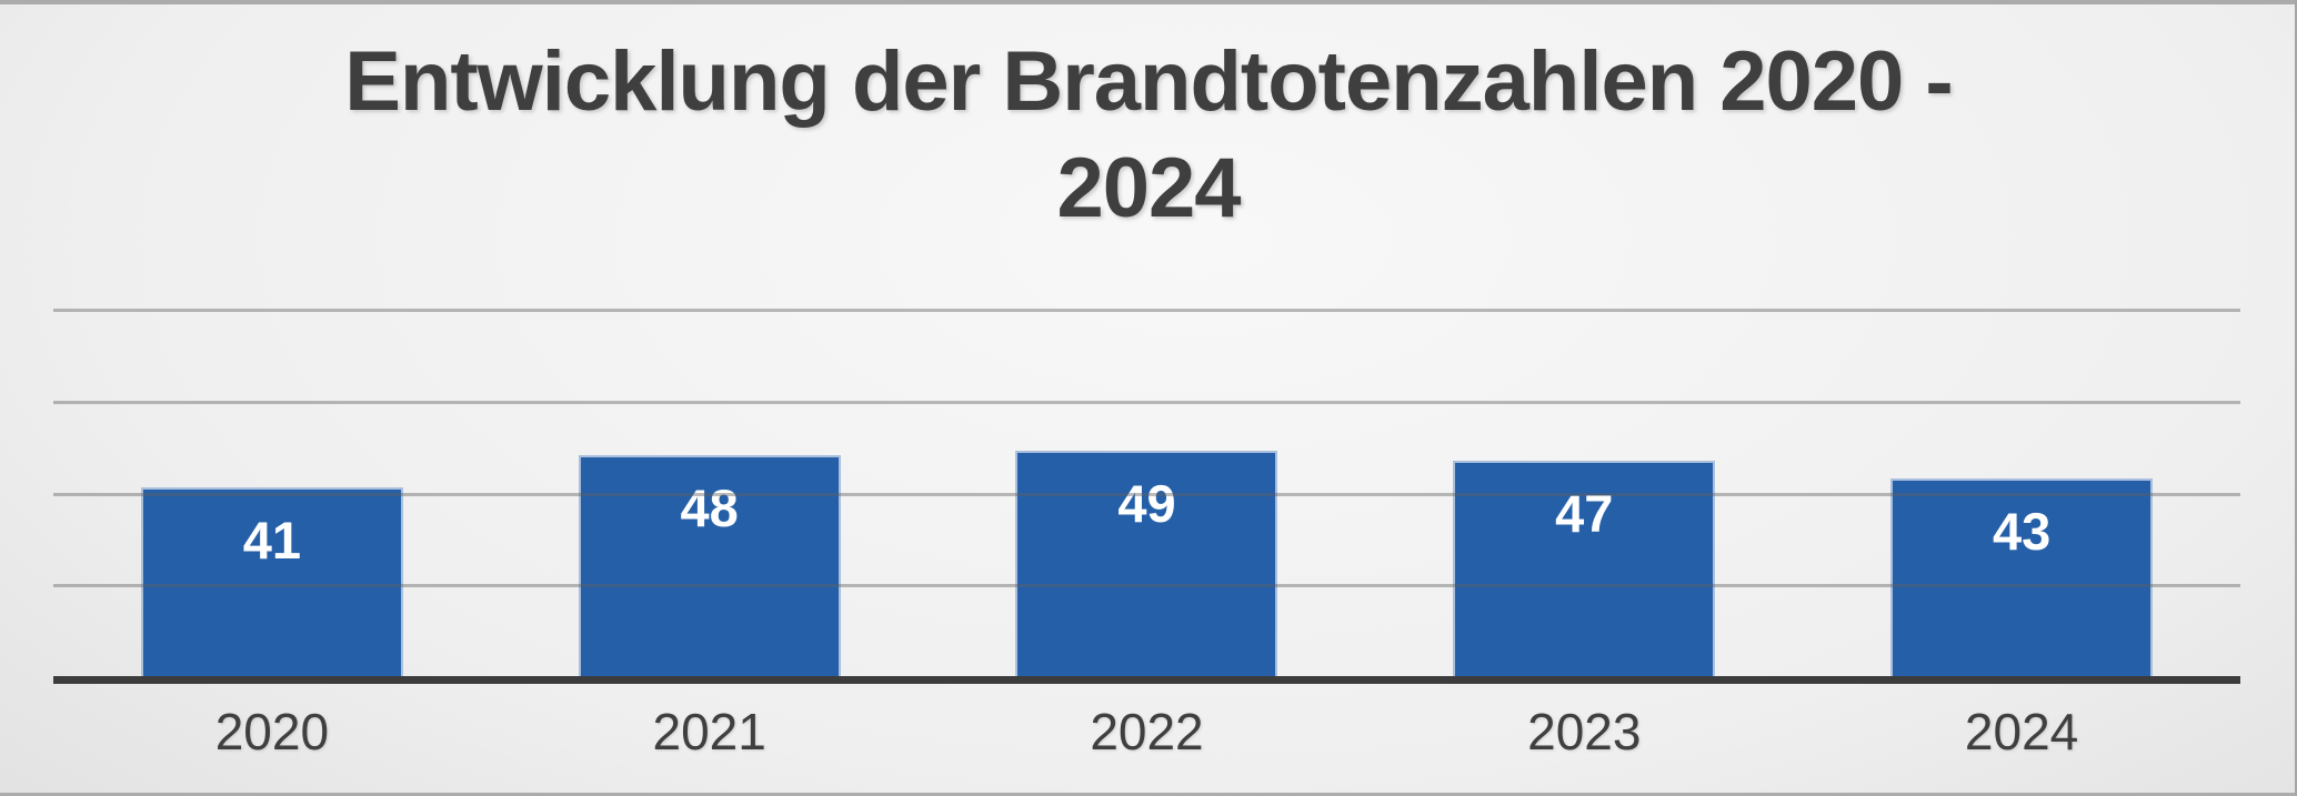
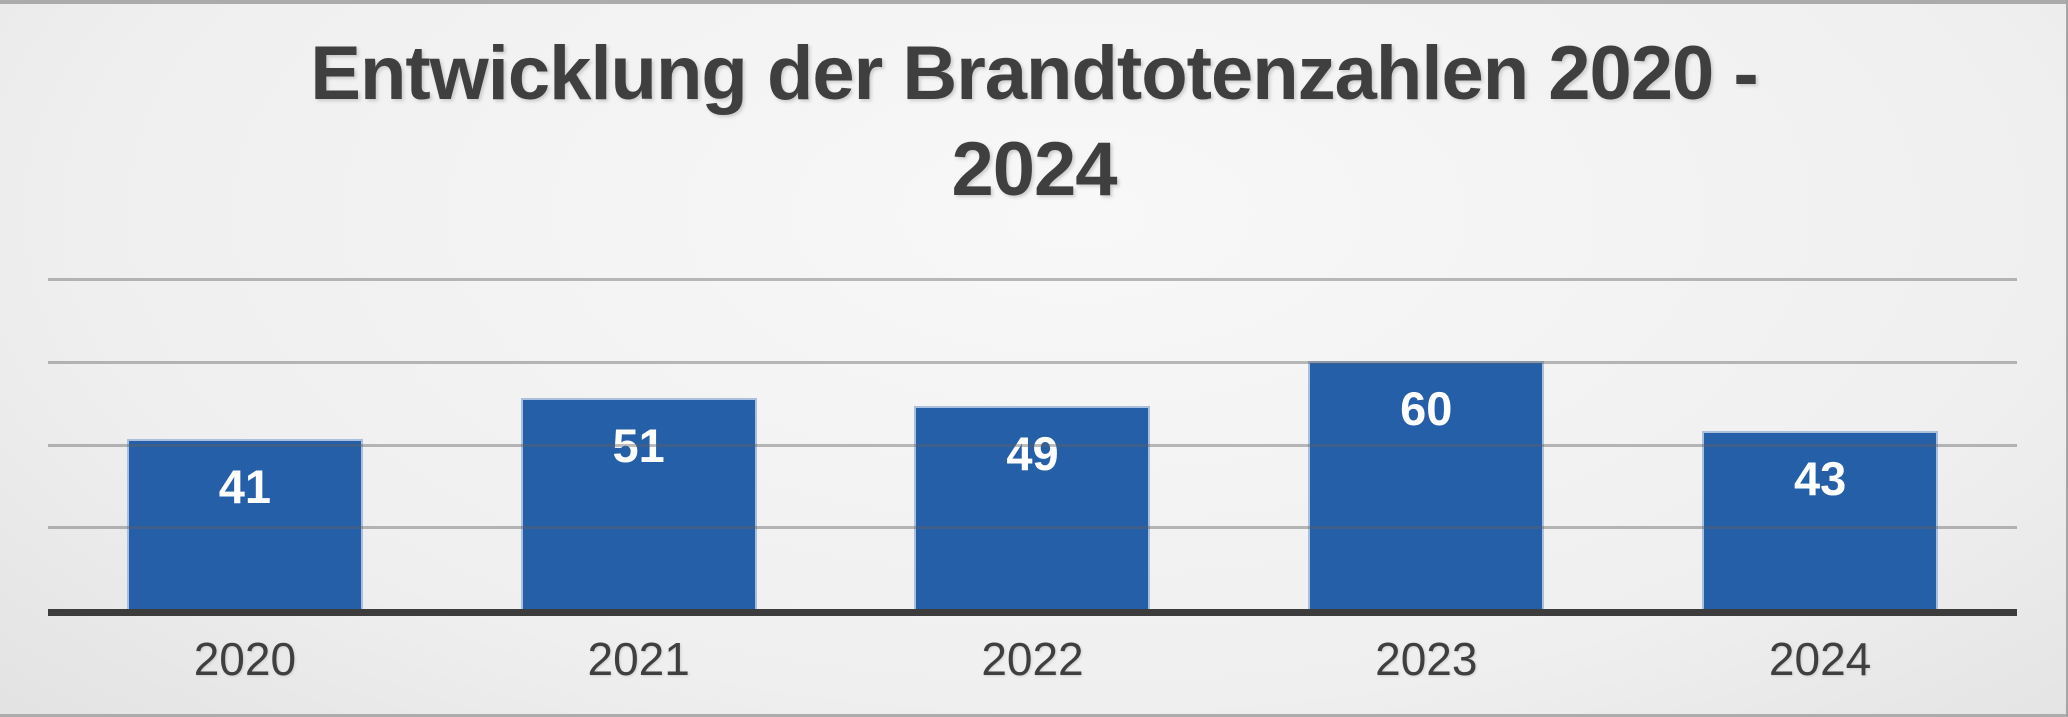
2021: 48 -> 51
2023: 47 -> 60
